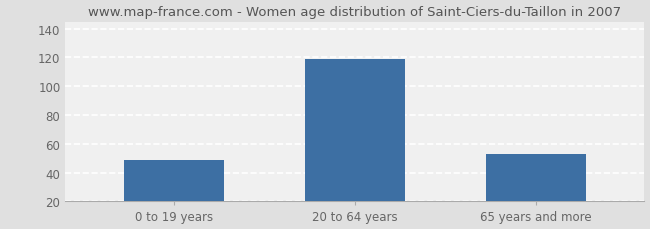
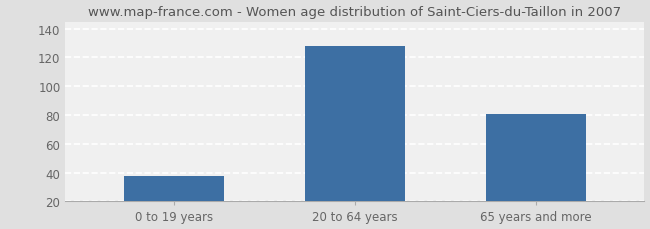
0 to 19 years: 49 -> 38
20 to 64 years: 119 -> 128
65 years and more: 53 -> 81
